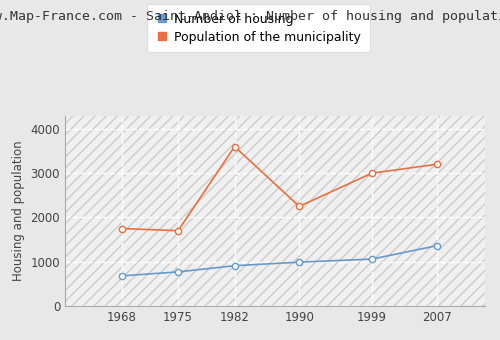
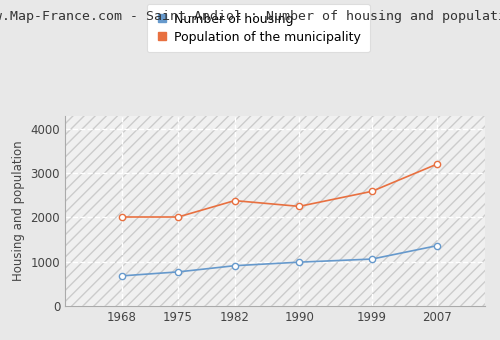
Population of the municipality/1968: 1750 -> 2010
Population of the municipality/1975: 1700 -> 2010
Population of the municipality/1982: 3600 -> 2380
Population of the municipality/1999: 3000 -> 2590
